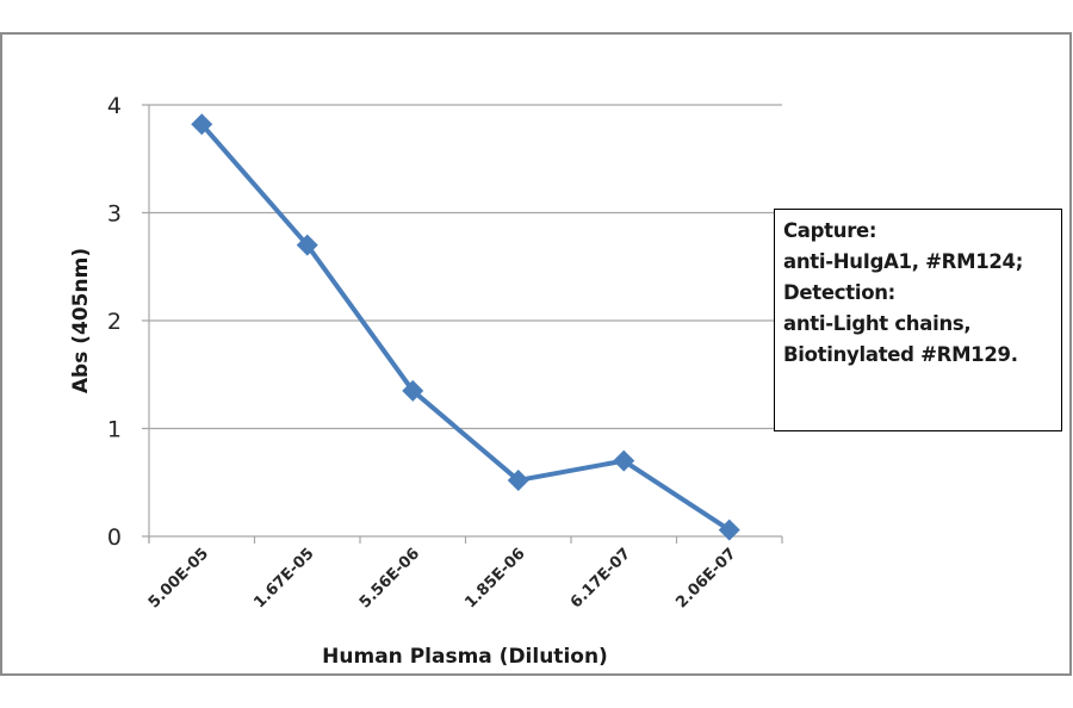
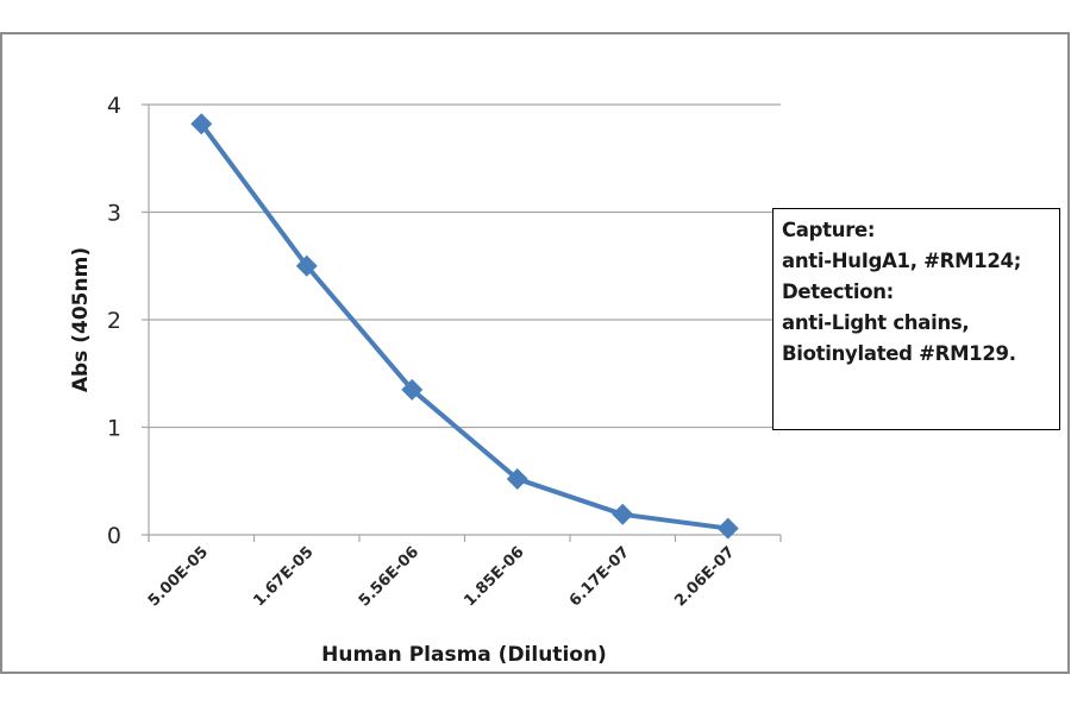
1.67E-05: 2.7 -> 2.5
6.17E-07: 0.7 -> 0.2
